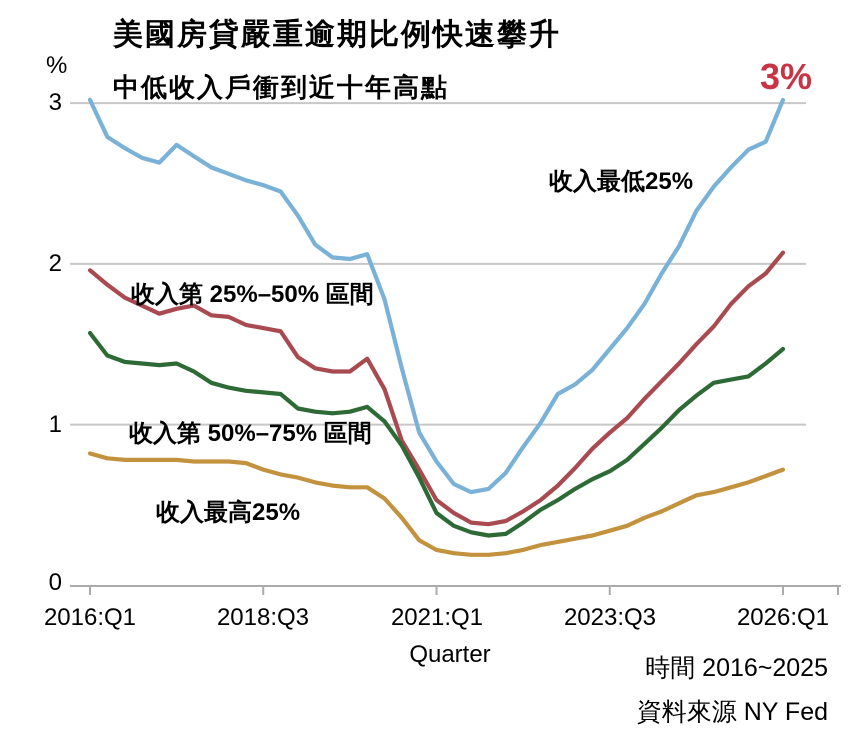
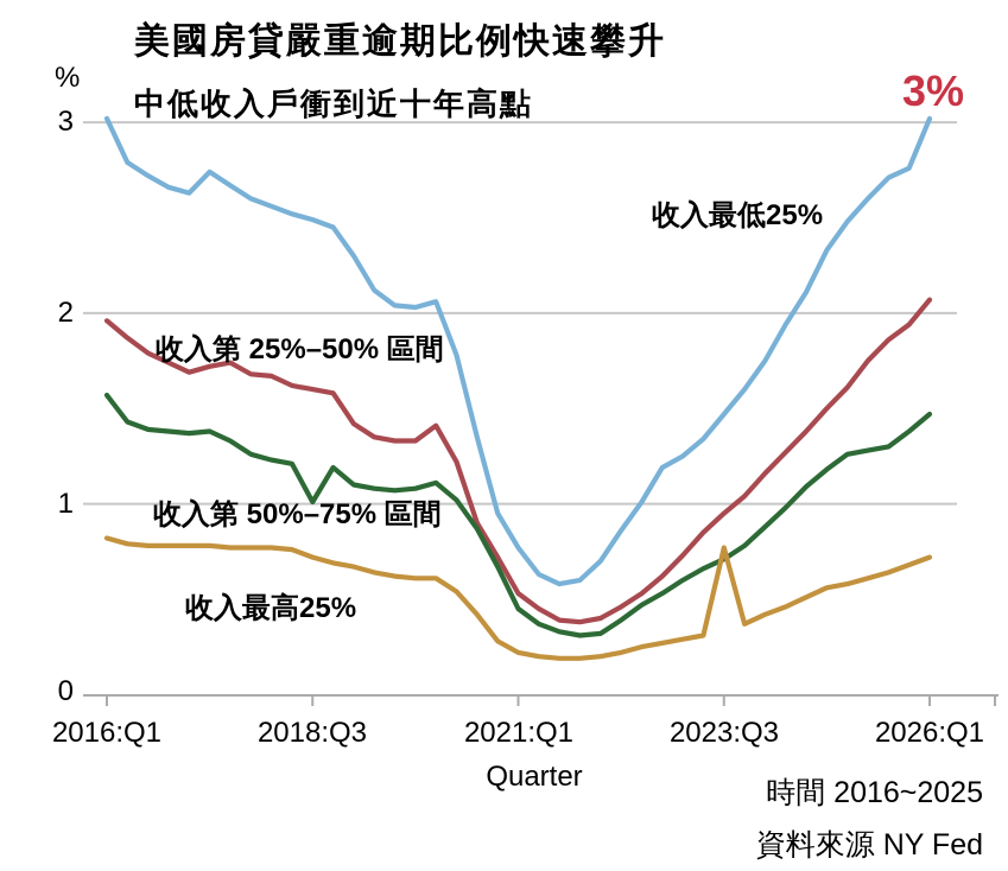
收入第 50%–75% 區間/2018:Q3: 1.20 -> 1.01
收入最高25%/2023:Q3: 0.34 -> 0.77
